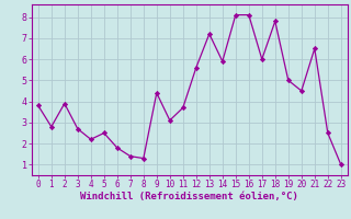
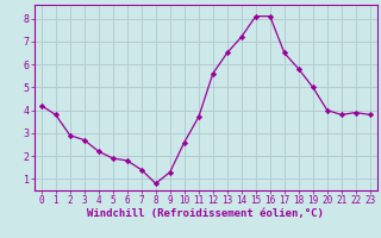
0: 3.8 -> 4.2
1: 2.8 -> 3.8
2: 3.9 -> 2.9
5: 2.5 -> 1.9
8: 1.3 -> 0.8
9: 4.4 -> 1.3
10: 3.1 -> 2.6
13: 7.2 -> 6.5
14: 5.9 -> 7.2
17: 6.0 -> 6.5
18: 7.8 -> 5.8
20: 4.5 -> 4.0
21: 6.5 -> 3.8
22: 2.5 -> 3.9
23: 1.0 -> 3.8
